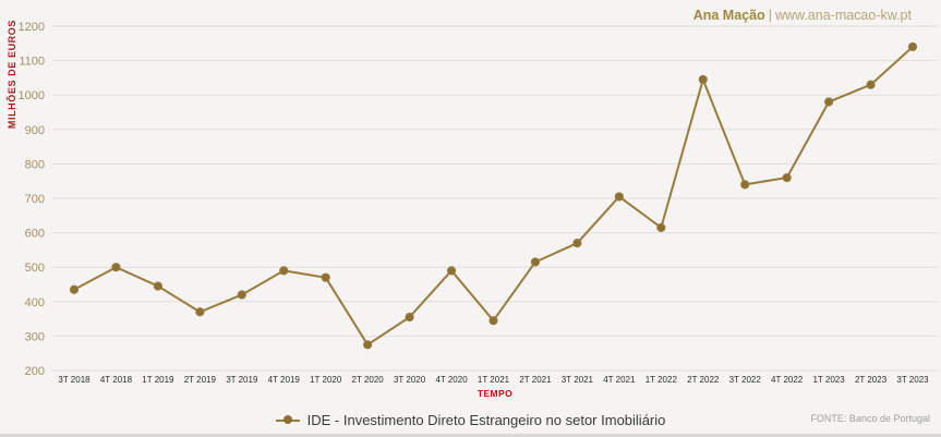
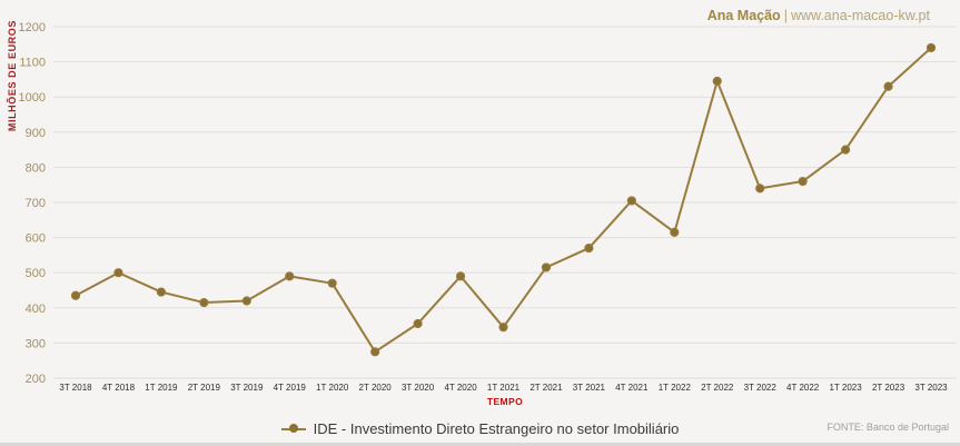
2T 2019: 370 -> 420
1T 2023: 980 -> 850
